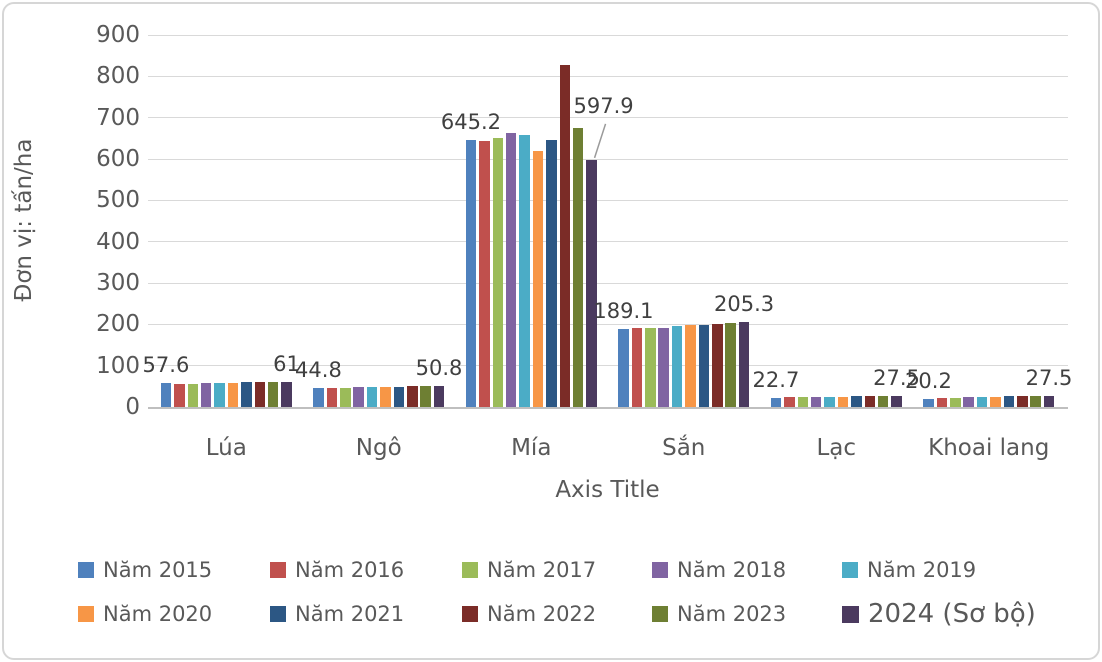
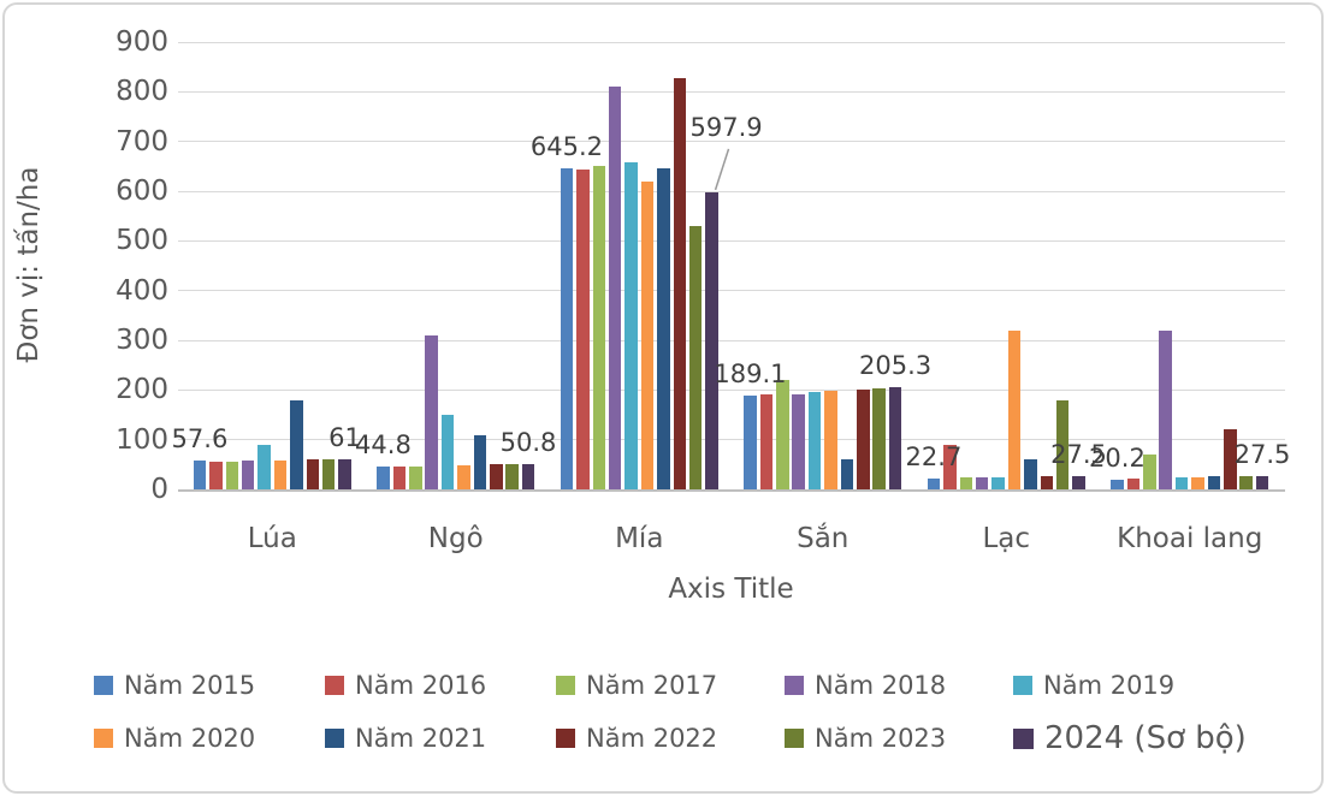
Năm 2019/Lúa: 60 -> 90
Năm 2021/Lúa: 60 -> 180
Năm 2018/Ngô: 50 -> 310
Năm 2019/Ngô: 50 -> 150
Năm 2021/Ngô: 50 -> 110
Năm 2018/Mía: 660 -> 810
Năm 2023/Mía: 670 -> 530
Năm 2017/Sắn: 190 -> 220
Năm 2021/Sắn: 200 -> 60
Năm 2016/Lạc: 20 -> 90
Năm 2020/Lạc: 30 -> 320
Năm 2021/Lạc: 30 -> 60
Năm 2023/Lạc: 30 -> 180
Năm 2017/Khoai lang: 20 -> 70
Năm 2018/Khoai lang: 20 -> 320
Năm 2022/Khoai lang: 30 -> 120
